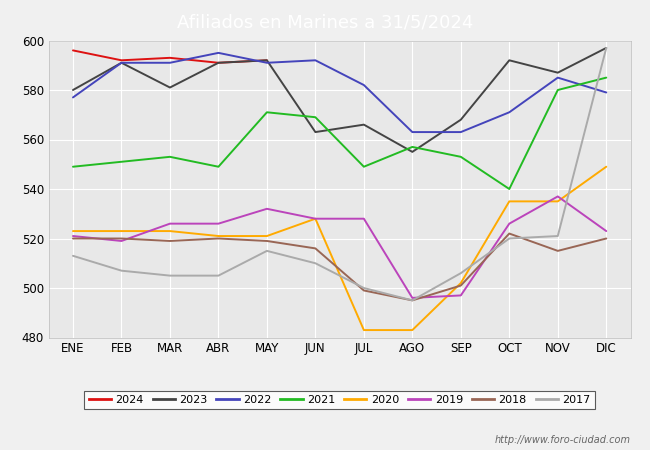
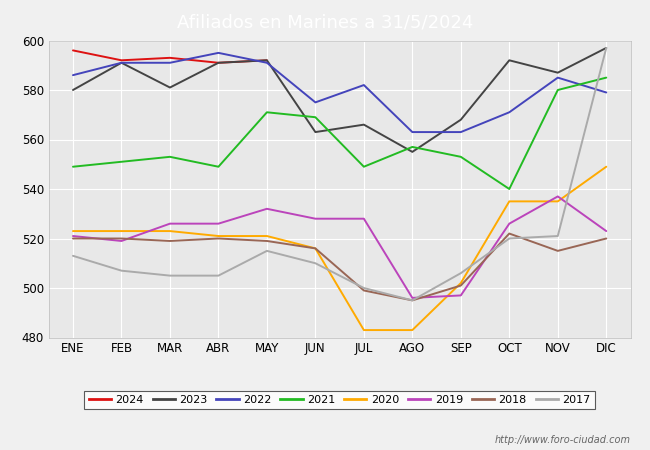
2022/ENE: 577 -> 586
2022/JUN: 592 -> 575
2020/JUN: 528 -> 516
